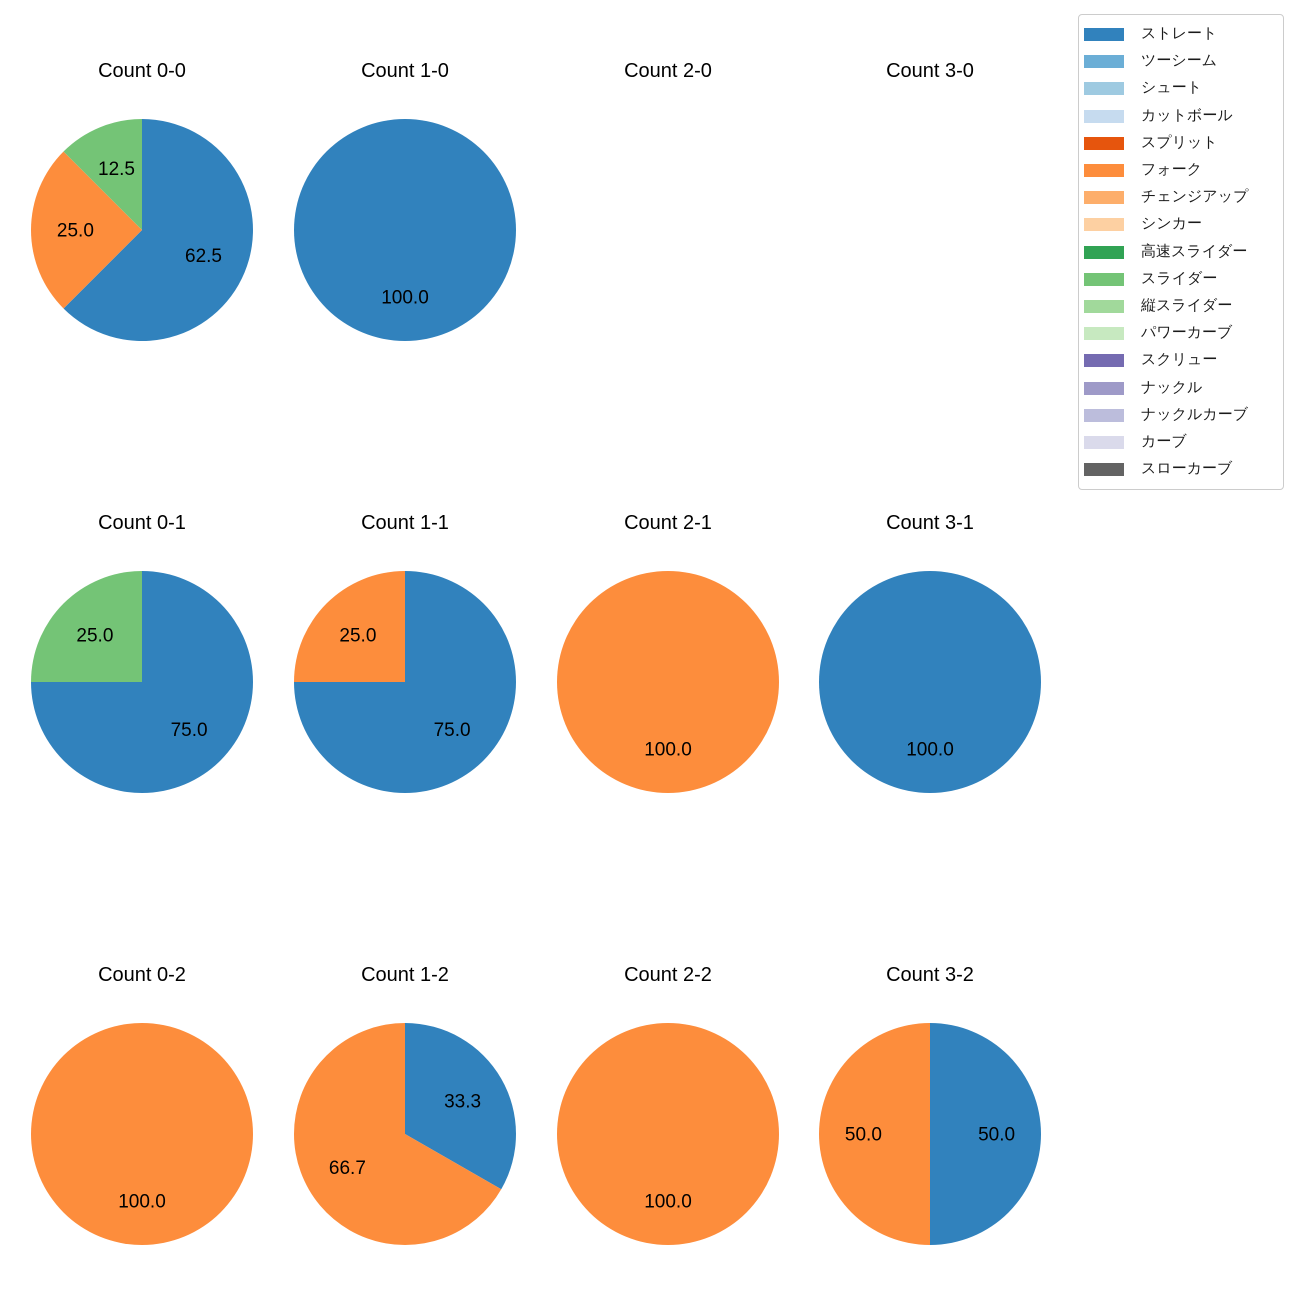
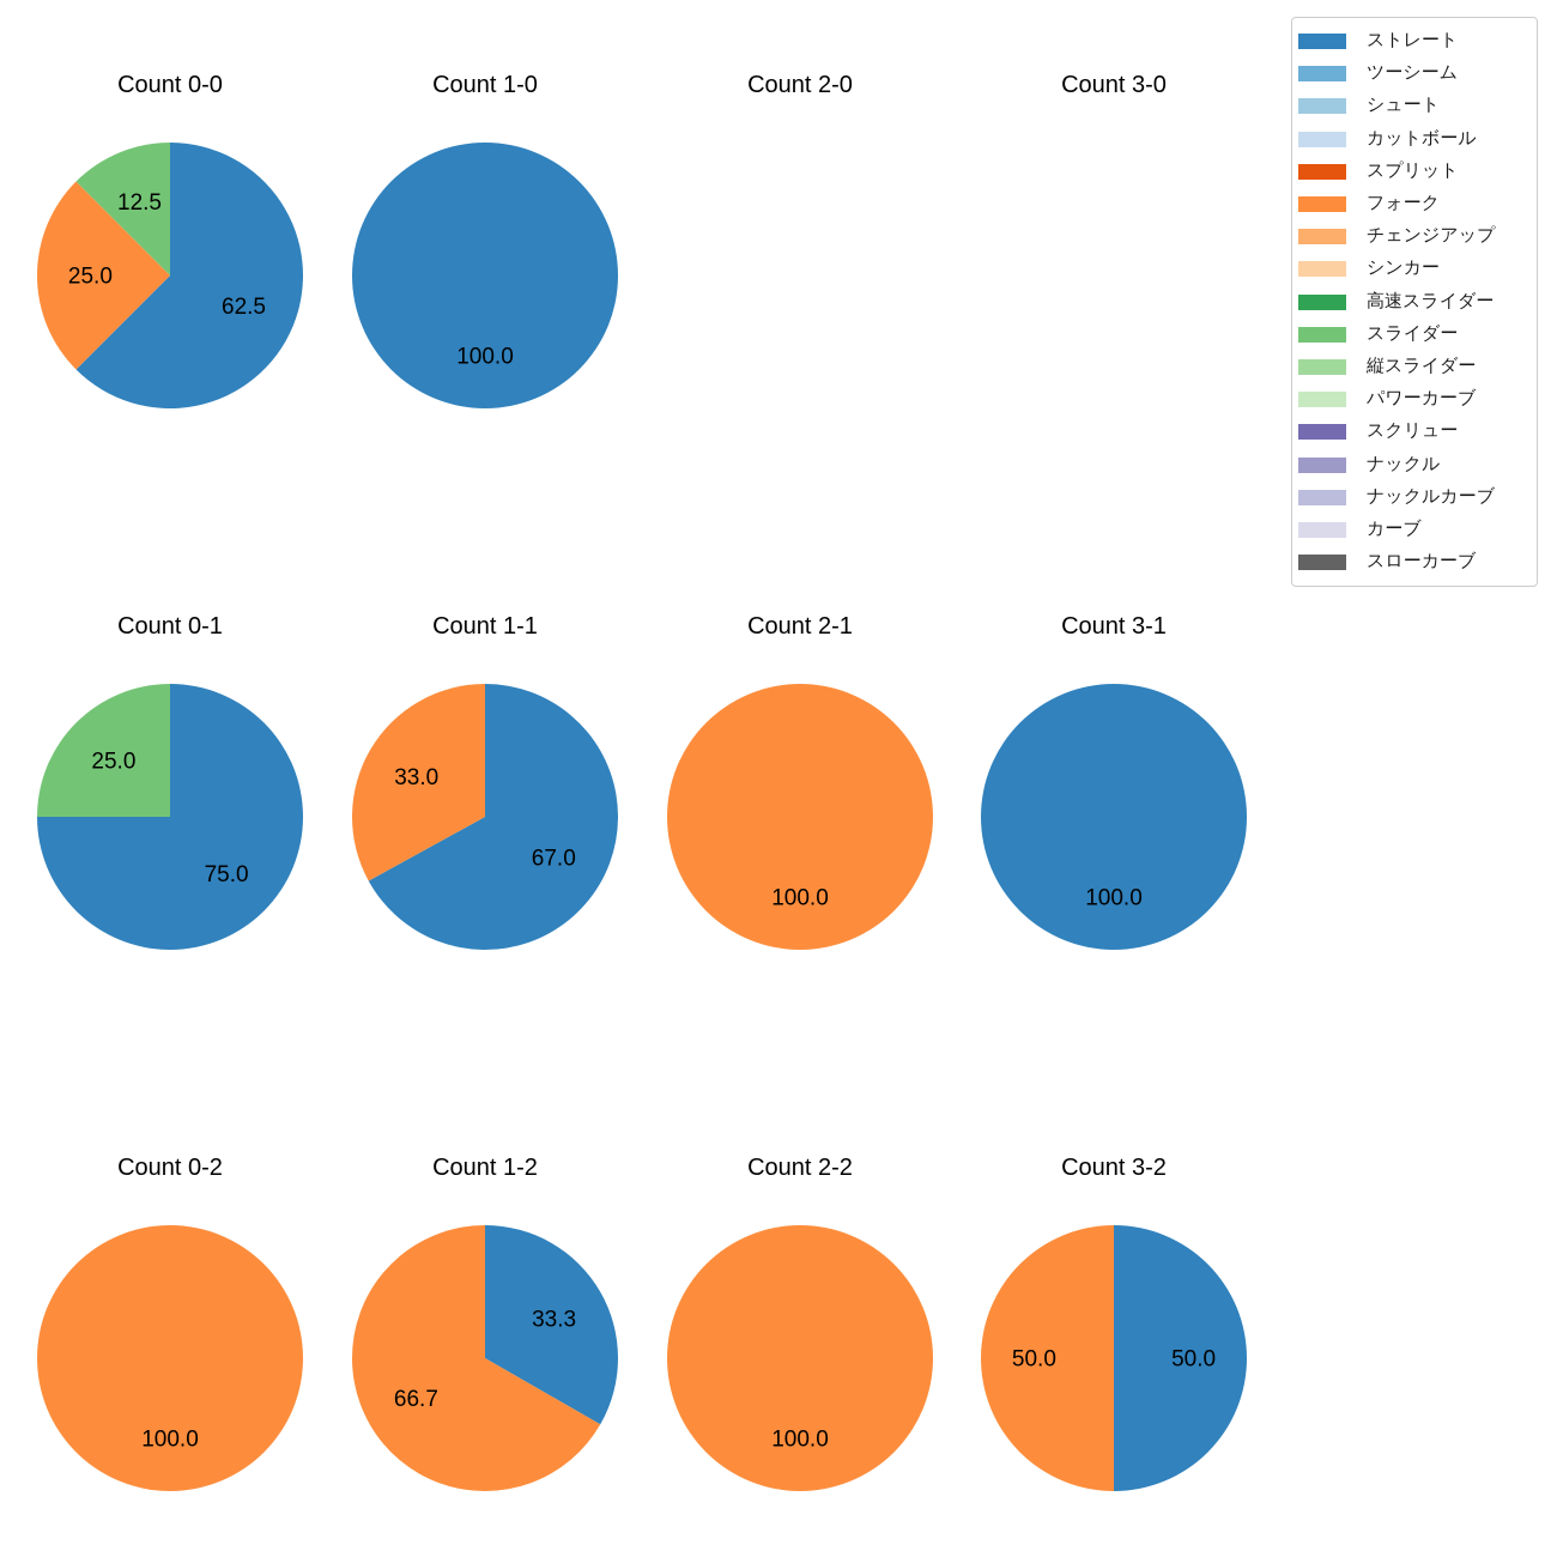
Count 1-1/ストレート: 75.0 -> 67.0
Count 1-1/フォーク: 25.0 -> 33.0
